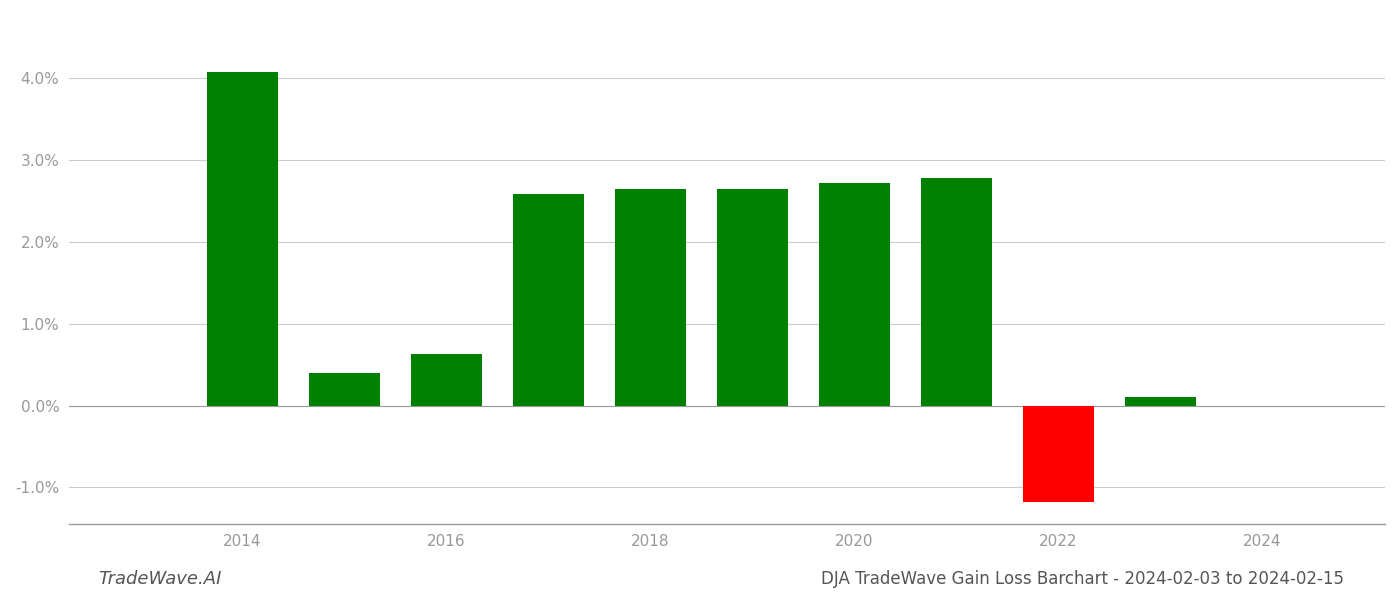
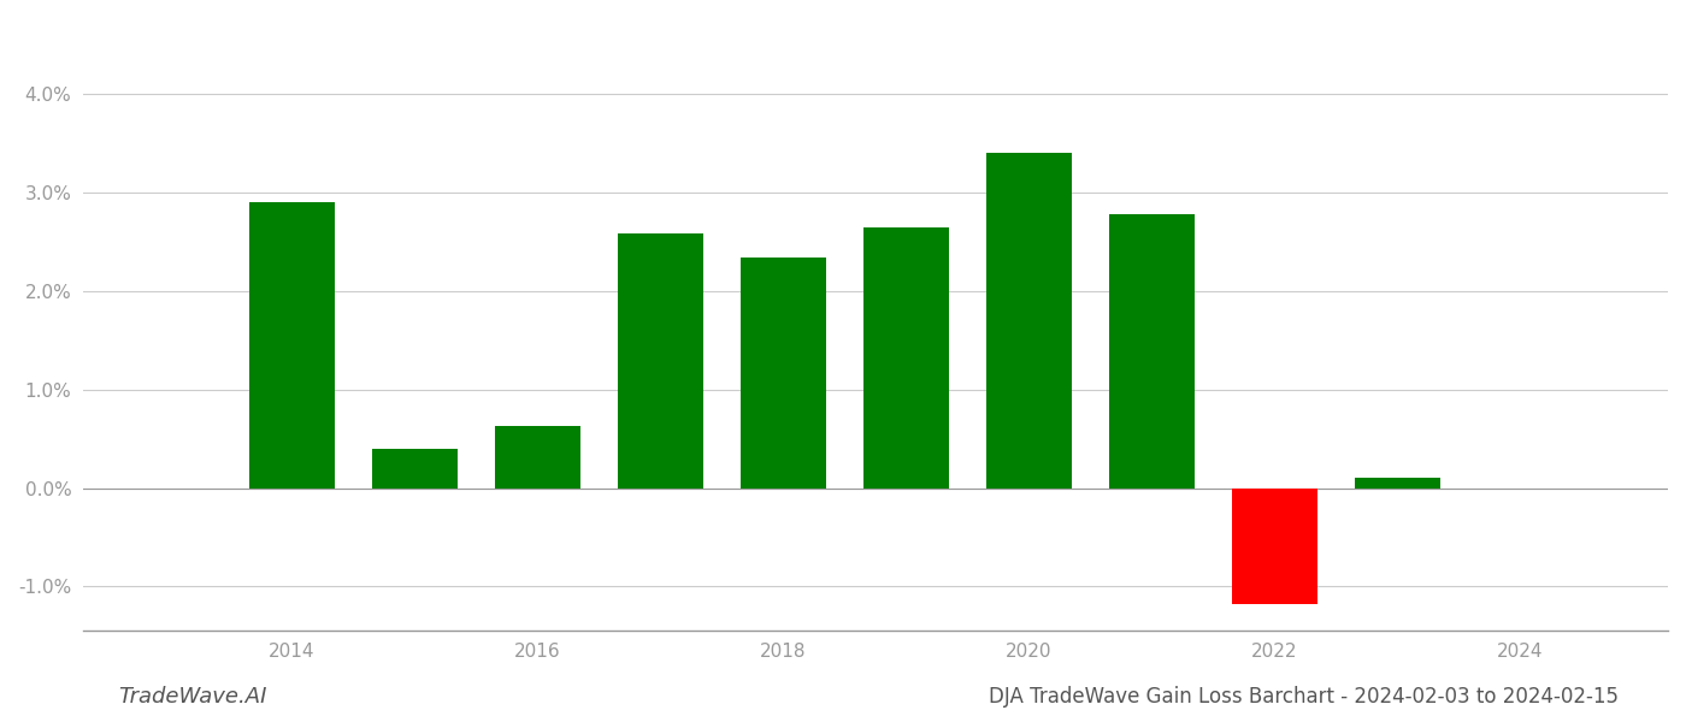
2014: 4.08% -> 2.90%
2018: 2.65% -> 2.34%
2020: 2.72% -> 3.40%
